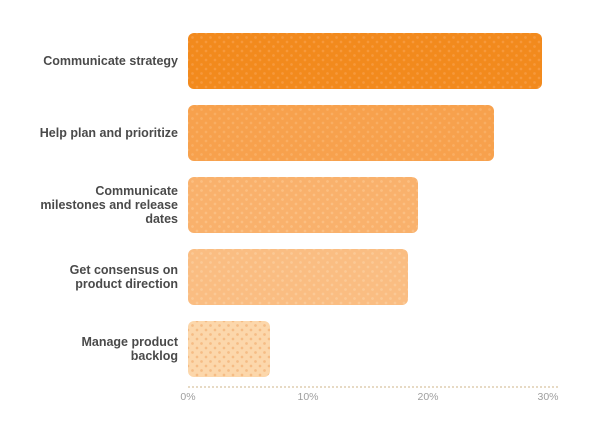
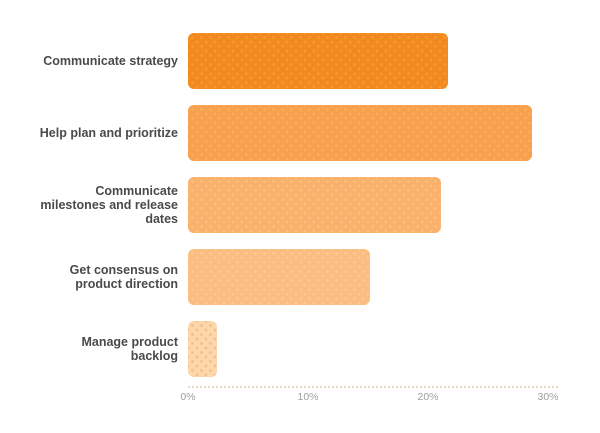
Communicate strategy: 29.5% -> 21.7%
Help plan and prioritize: 25.5% -> 28.7%
Communicate milestones and release dates: 19.2% -> 21.1%
Get consensus on product direction: 18.3% -> 15.2%
Manage product backlog: 6.8% -> 2.4%
